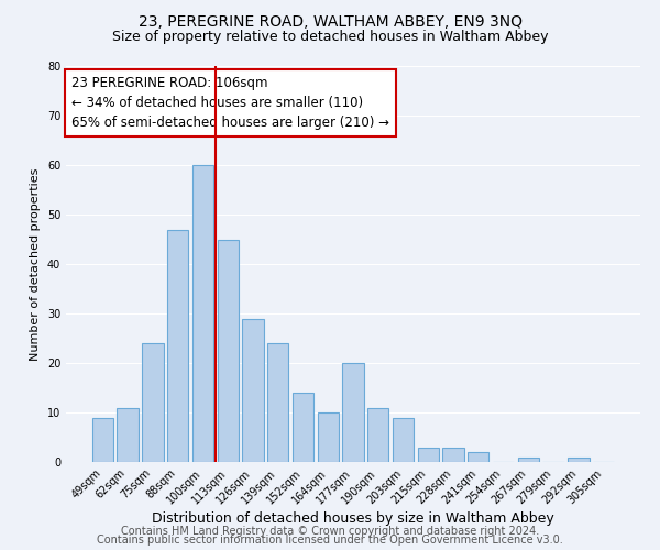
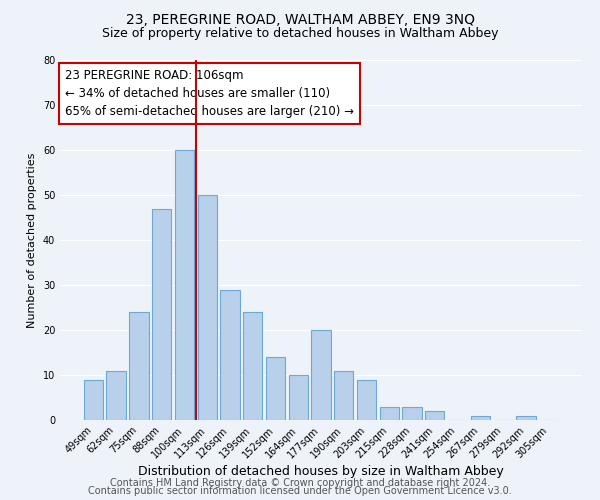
113sqm: 45 -> 50
